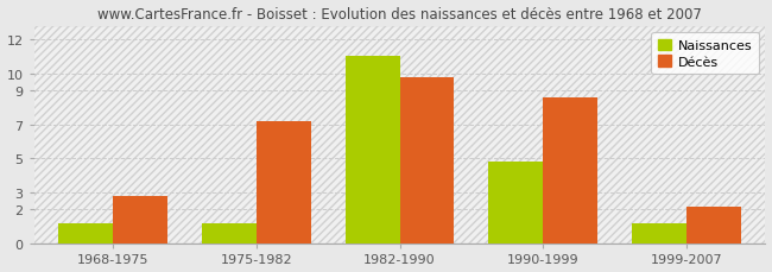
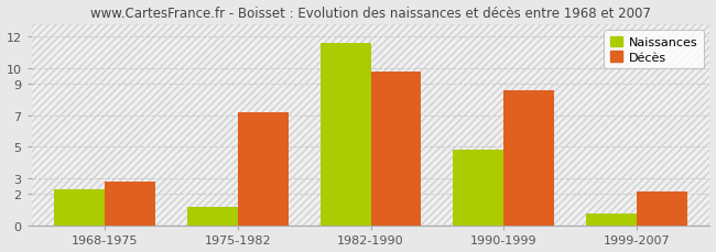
Naissances/1968-1975: 1.2 -> 2.3
Naissances/1982-1990: 11.0 -> 11.6
Naissances/1999-2007: 1.2 -> 0.8
